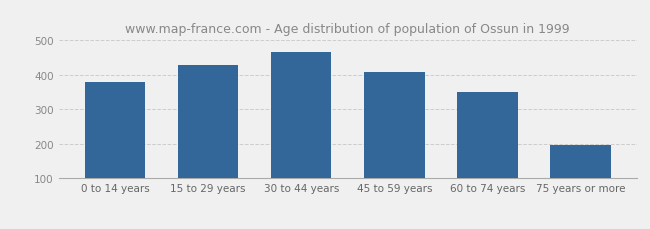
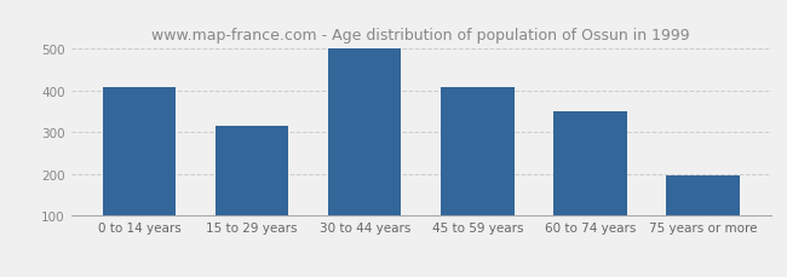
0 to 14 years: 380 -> 408
15 to 29 years: 430 -> 315
30 to 44 years: 465 -> 502
